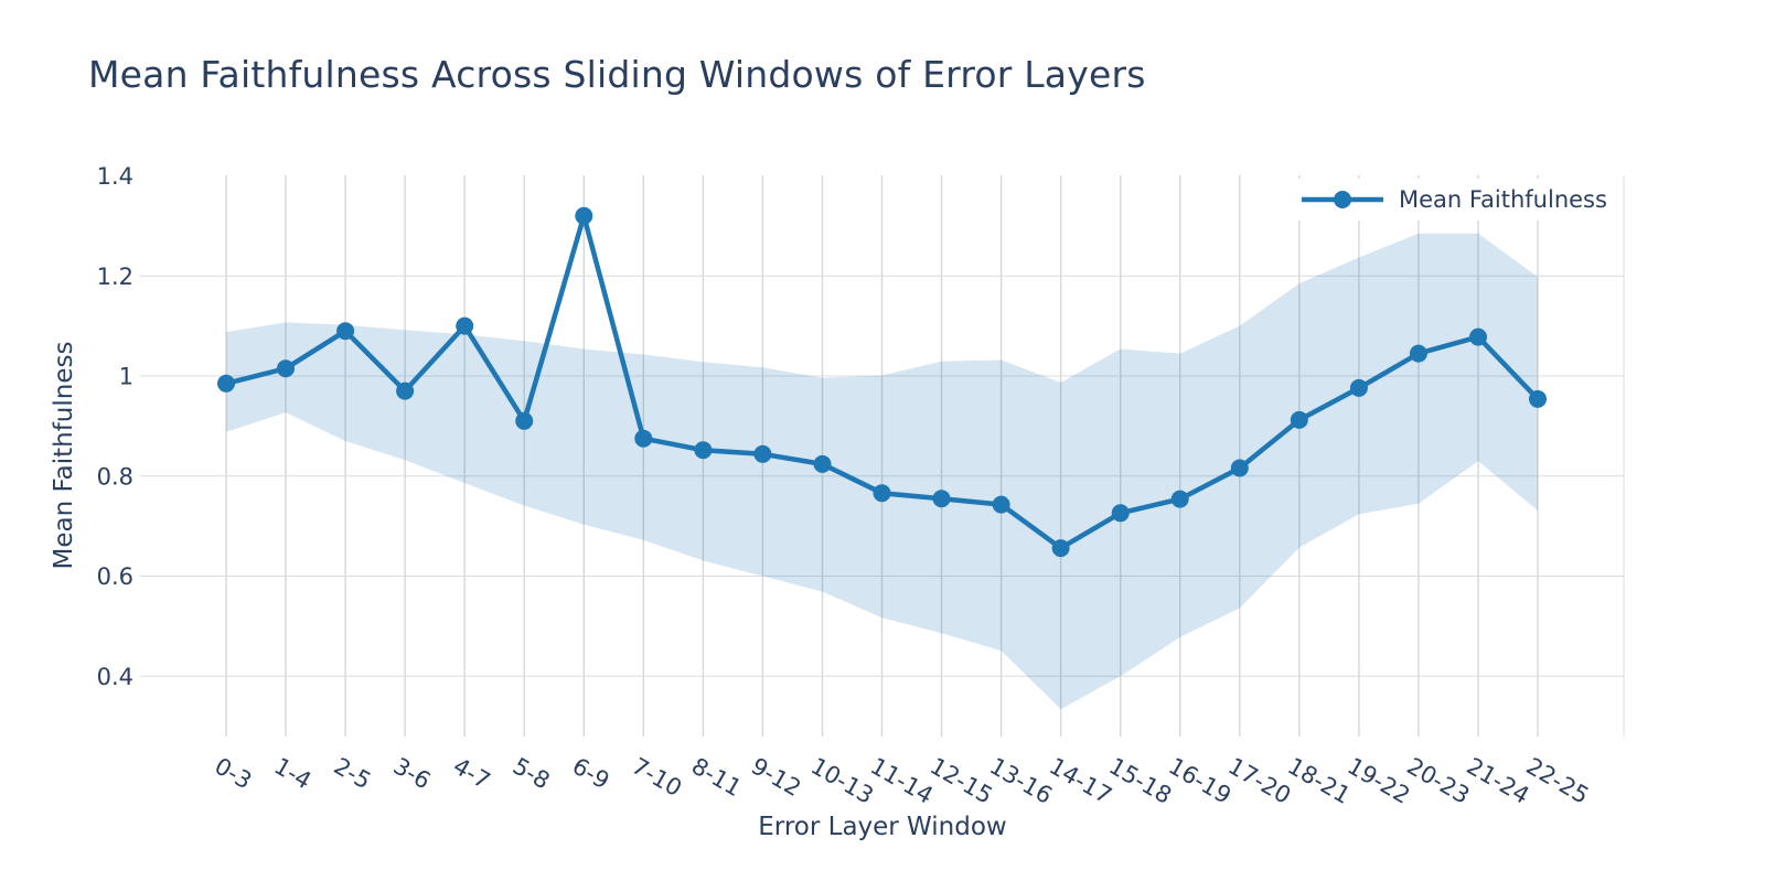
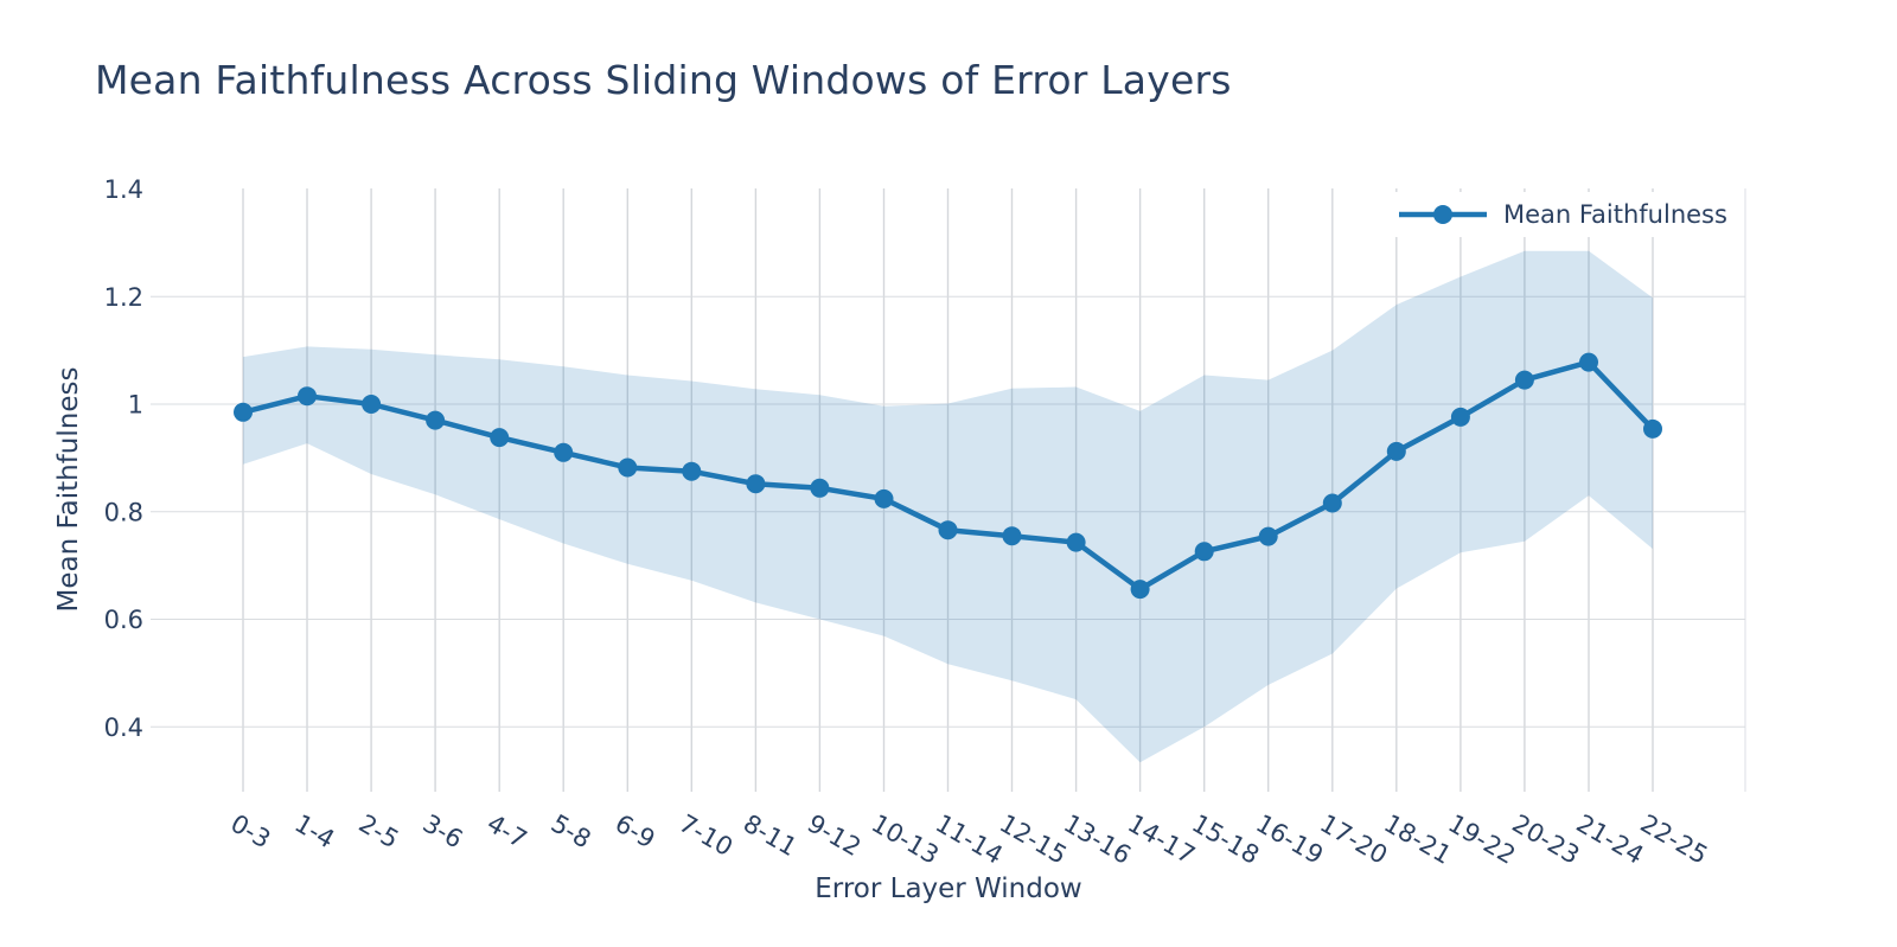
2-5: 1.09 -> 1.00
4-7: 1.10 -> 0.94
6-9: 1.32 -> 0.88
